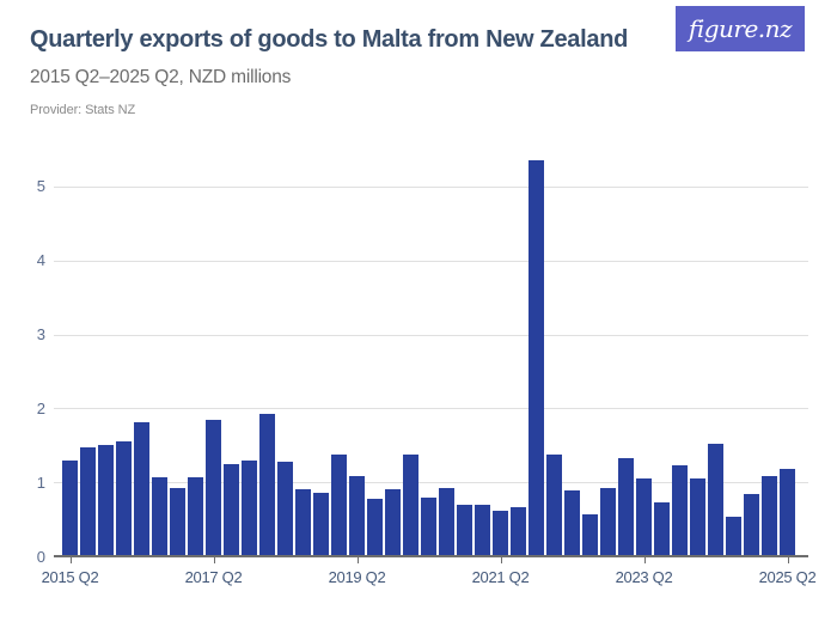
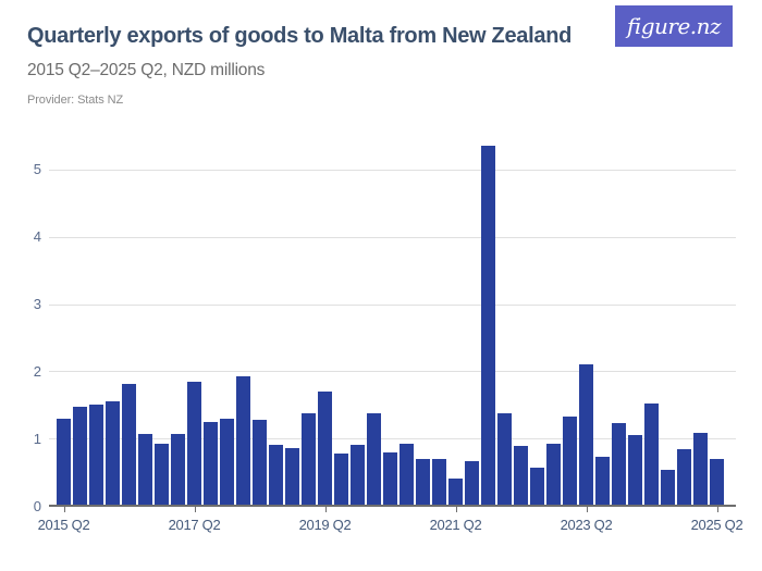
2019 Q2: 1.1 -> 1.7
2021 Q2: 0.6 -> 0.4
2023 Q2: 1.1 -> 2.1
2025 Q2: 1.2 -> 0.7
